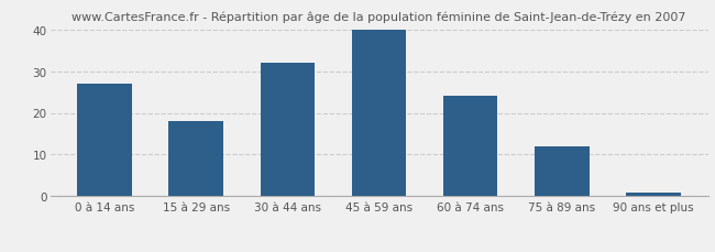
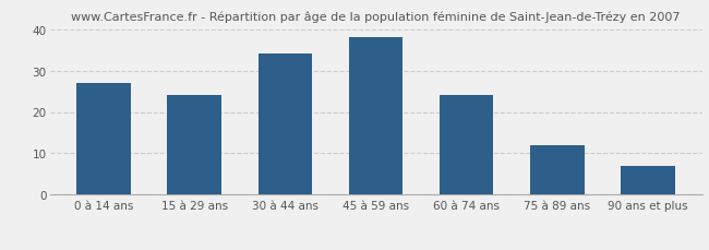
15 à 29 ans: 18 -> 24
30 à 44 ans: 32 -> 34
45 à 59 ans: 40 -> 38
90 ans et plus: 1 -> 7
